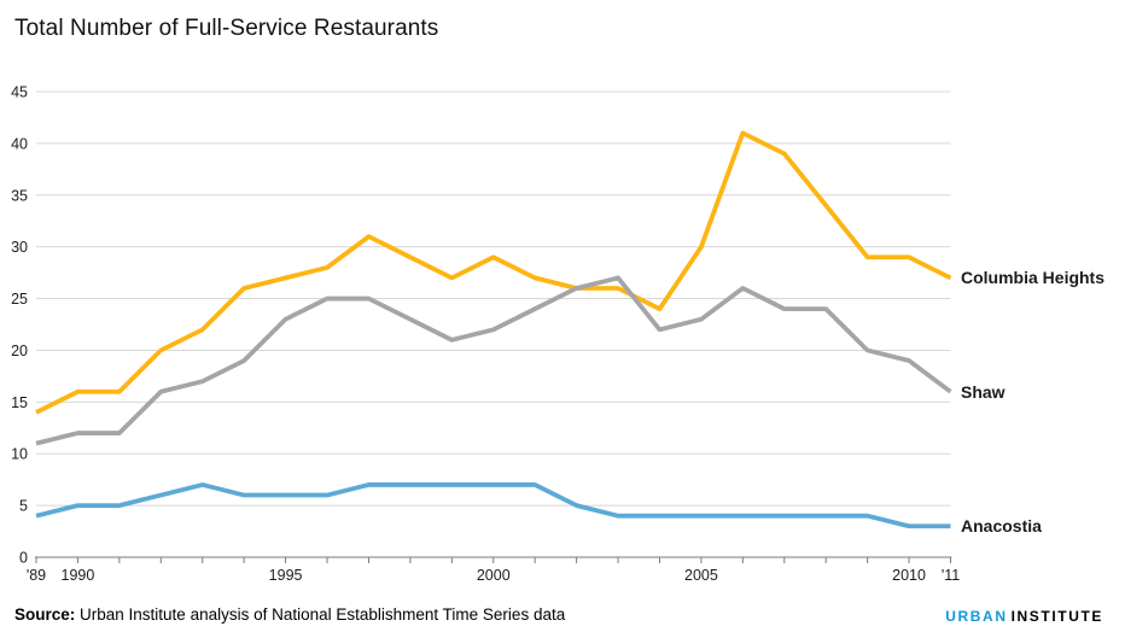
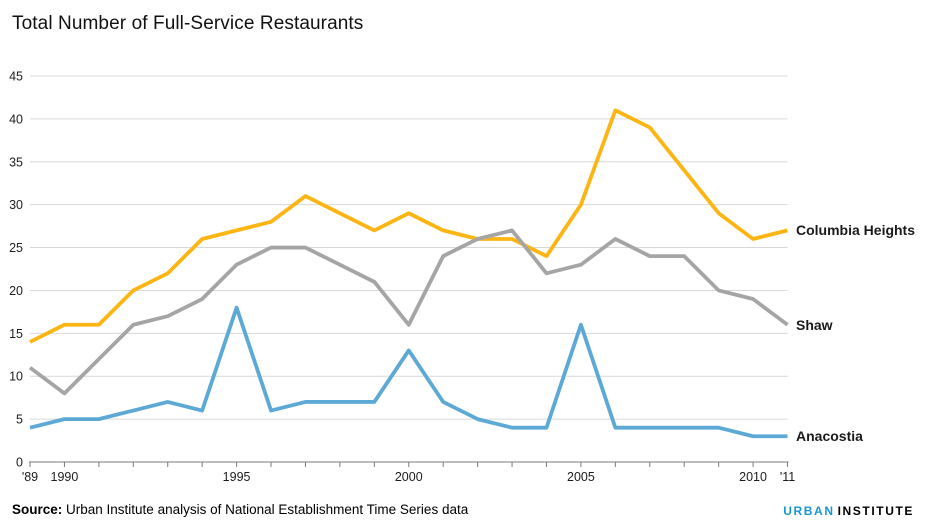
Shaw/1990: 12 -> 8
Anacostia/1995: 6 -> 18
Shaw/2000: 22 -> 16
Anacostia/2000: 7 -> 13
Anacostia/2005: 4 -> 16
Columbia Heights/2010: 29 -> 26
